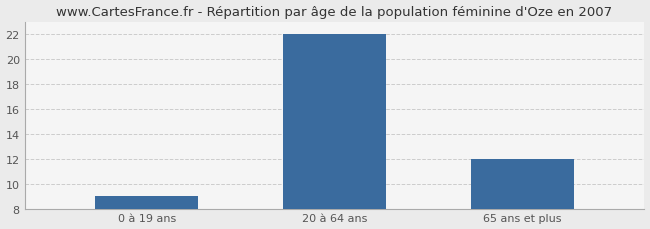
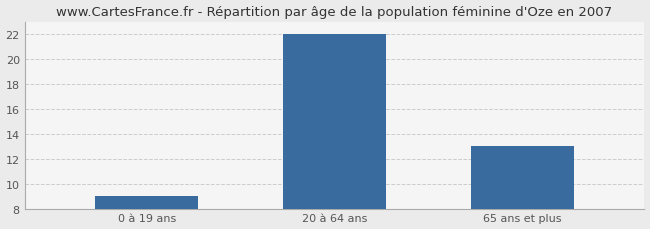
65 ans et plus: 12 -> 13
